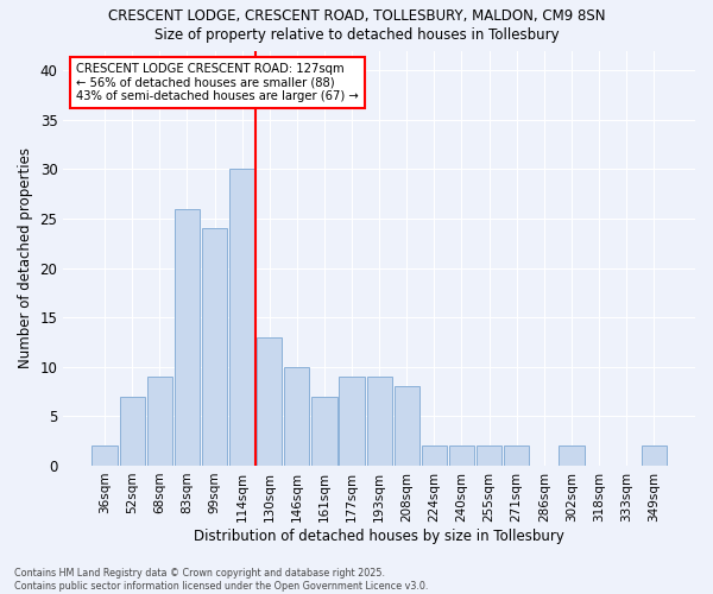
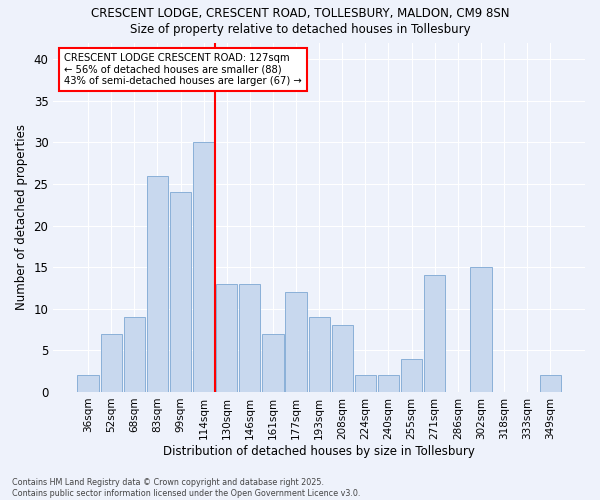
146sqm: 10 -> 13
177sqm: 9 -> 12
255sqm: 2 -> 4
271sqm: 2 -> 14
302sqm: 2 -> 15
